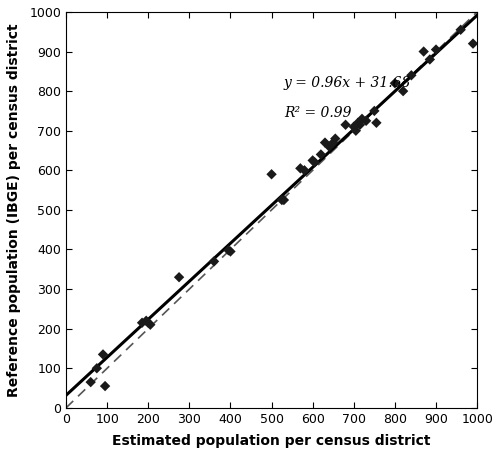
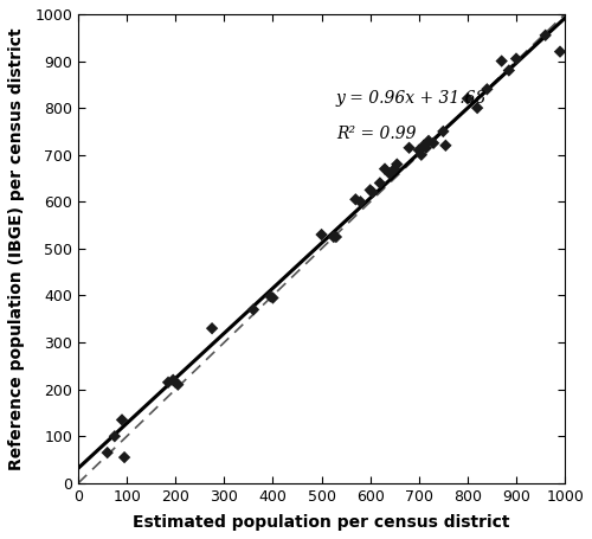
500: 590 -> 530
